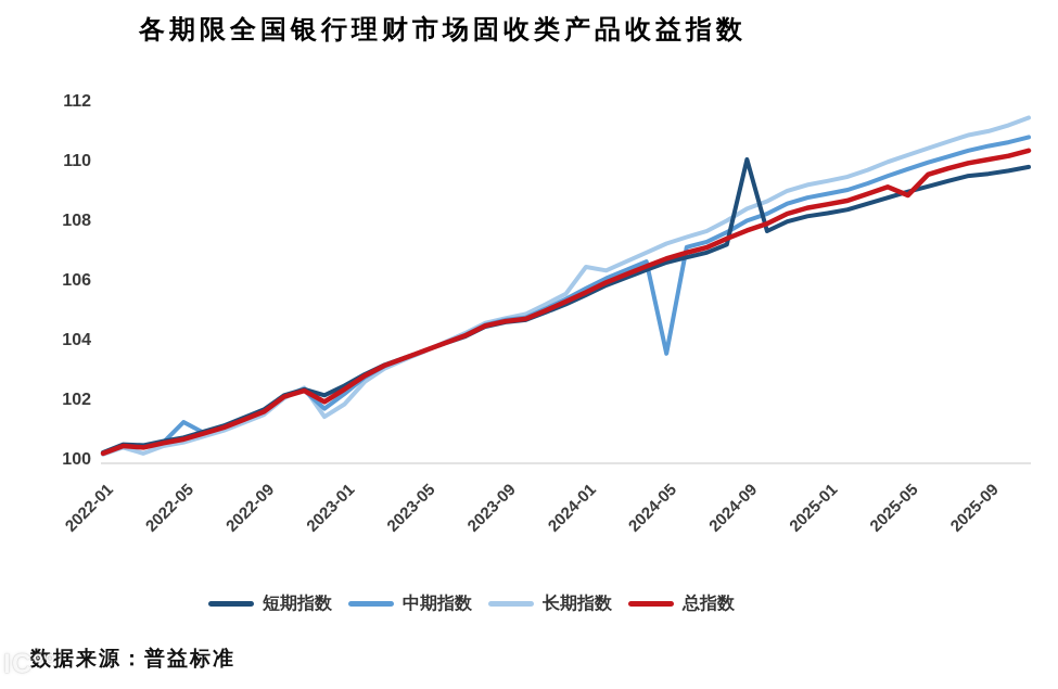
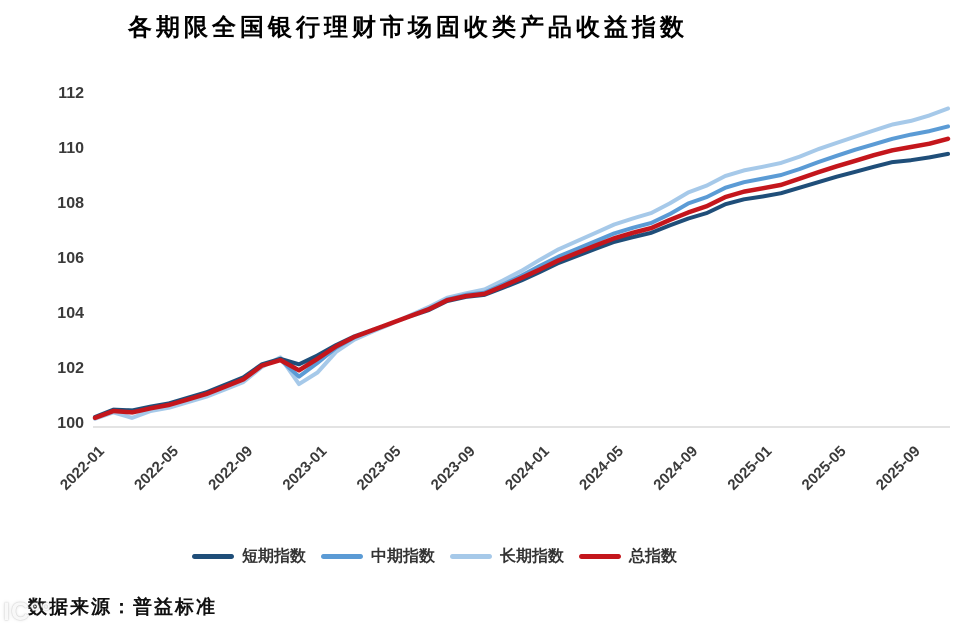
中期指数/2022-05: 101.2 -> 100.6
长期指数/2024-01: 106.4 -> 105.9
中期指数/2024-05: 103.5 -> 106.9
短期指数/2024-09: 110.0 -> 107.4
总指数/2025-05: 108.8 -> 109.3
